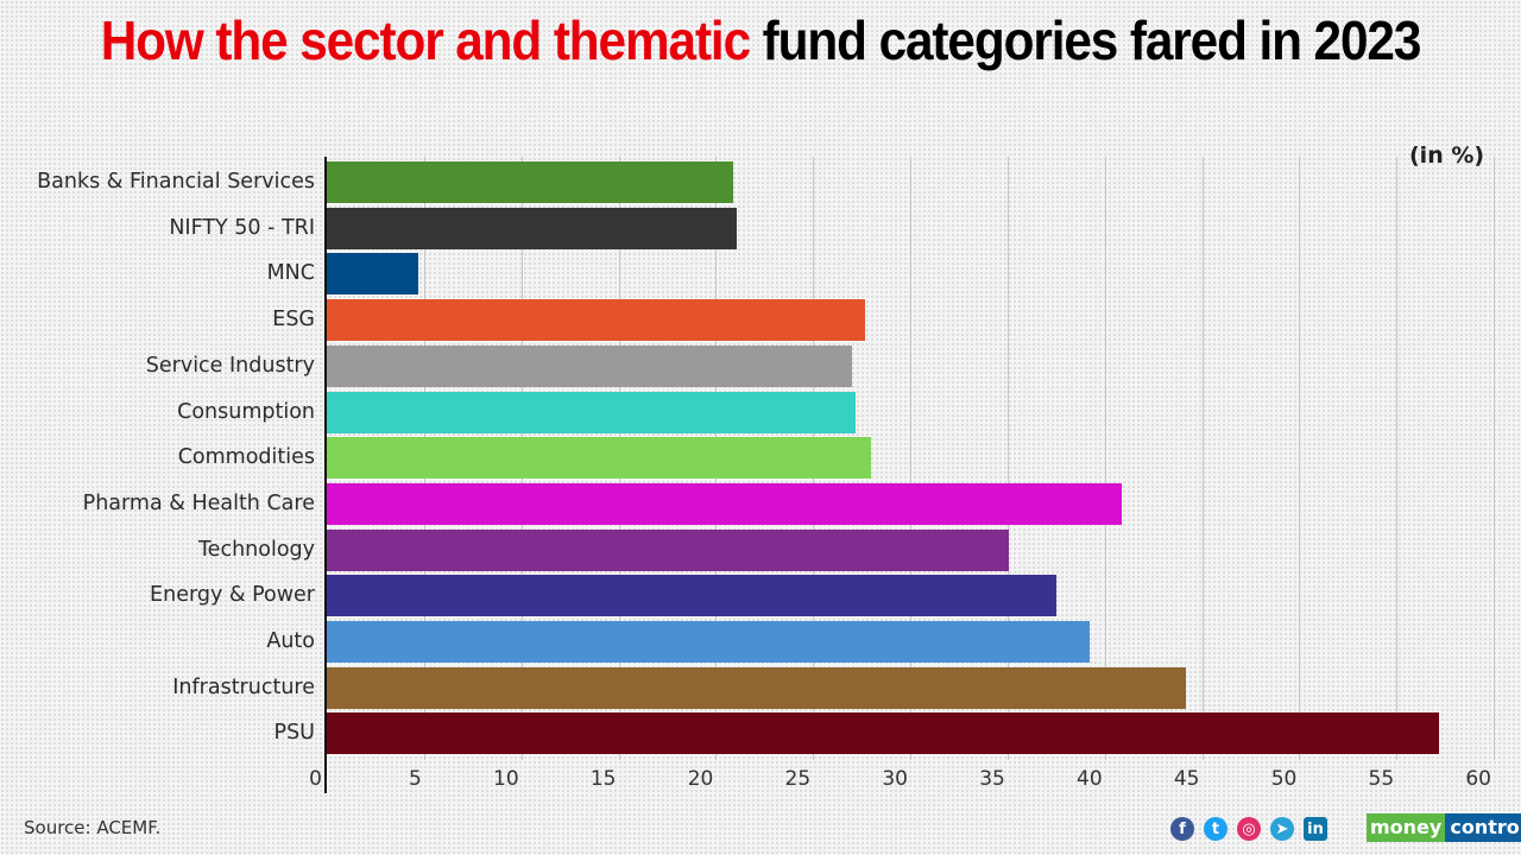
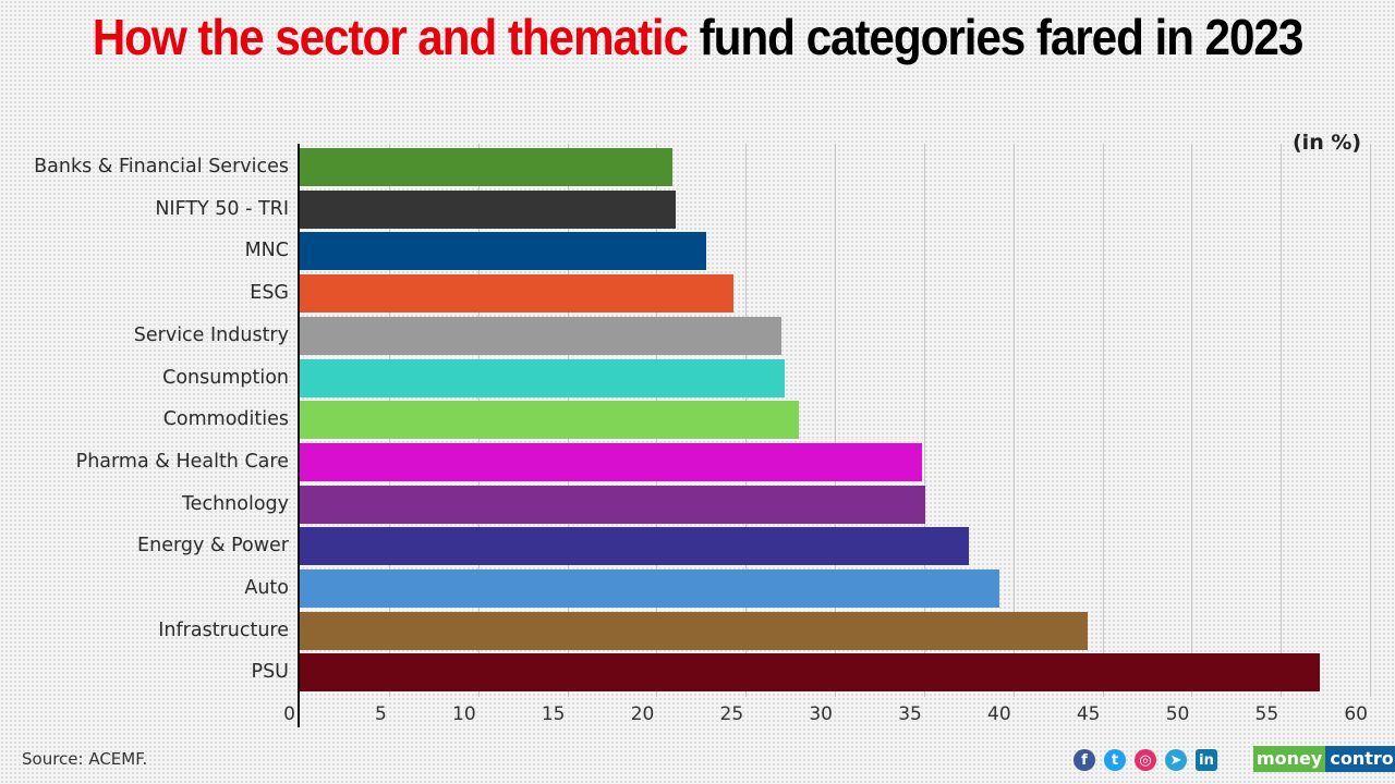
MNC: 4.7 -> 22.8
ESG: 27.7 -> 24.3
Pharma & Health Care: 40.9 -> 34.9
